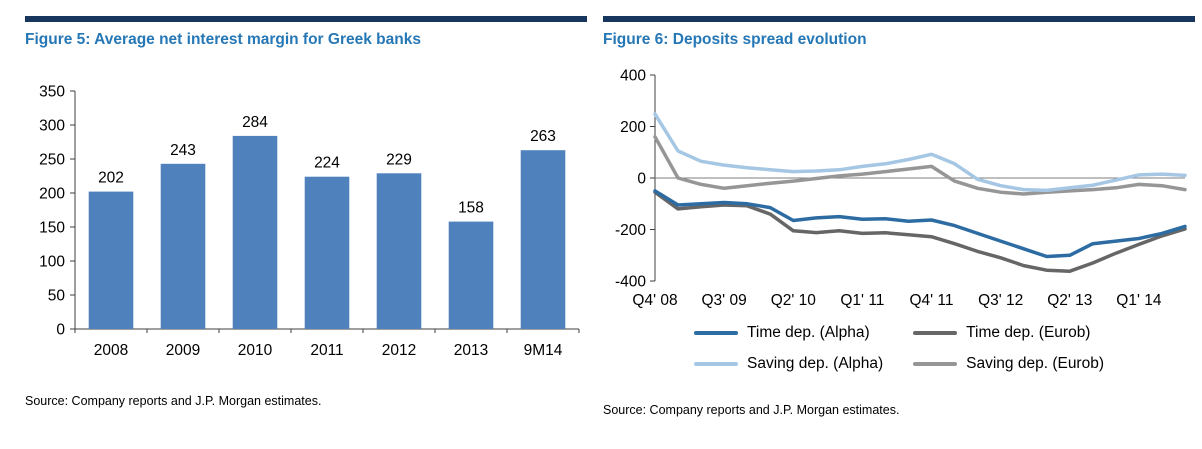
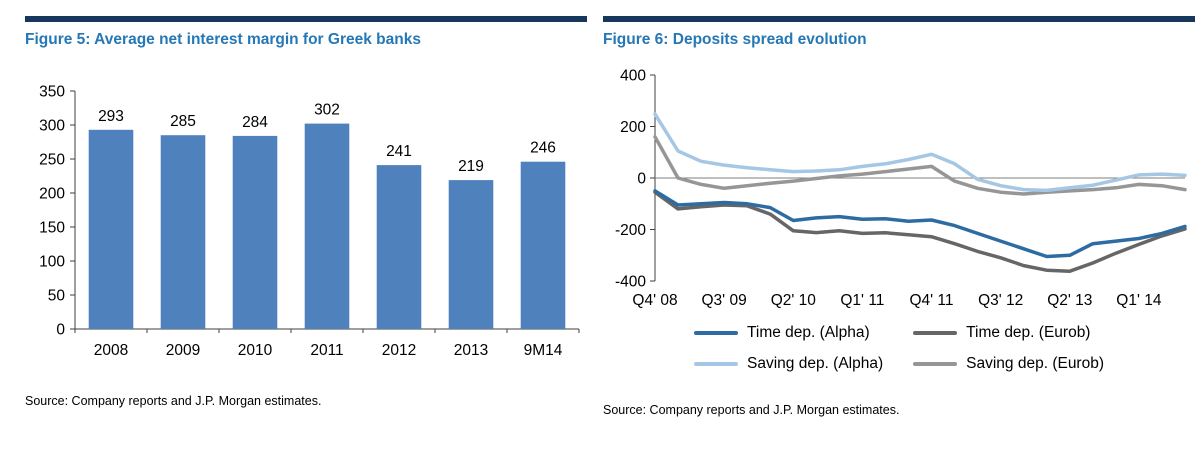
Figure 5: Average net interest margin for Greek banks/2008: 202 -> 293
Figure 5: Average net interest margin for Greek banks/2009: 243 -> 285
Figure 5: Average net interest margin for Greek banks/2011: 224 -> 302
Figure 5: Average net interest margin for Greek banks/2012: 229 -> 241
Figure 5: Average net interest margin for Greek banks/2013: 158 -> 219
Figure 5: Average net interest margin for Greek banks/9M14: 263 -> 246
